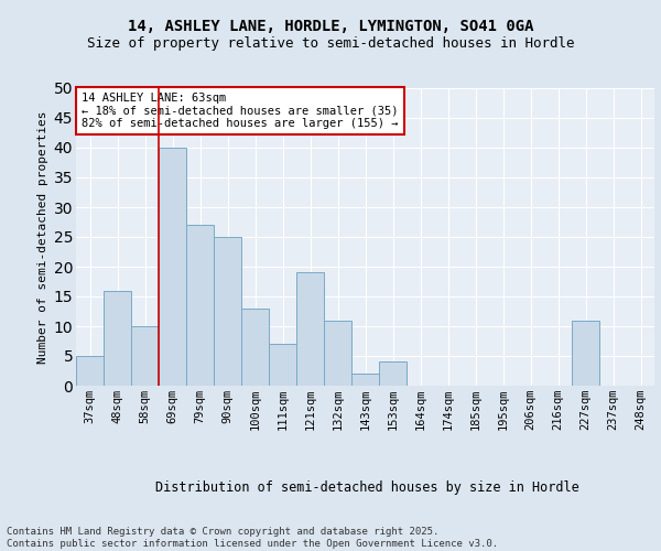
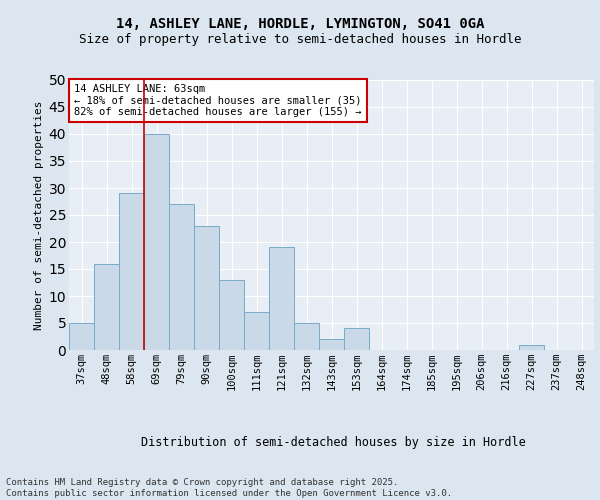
58sqm: 10 -> 29
90sqm: 25 -> 23
132sqm: 11 -> 5
227sqm: 11 -> 1
